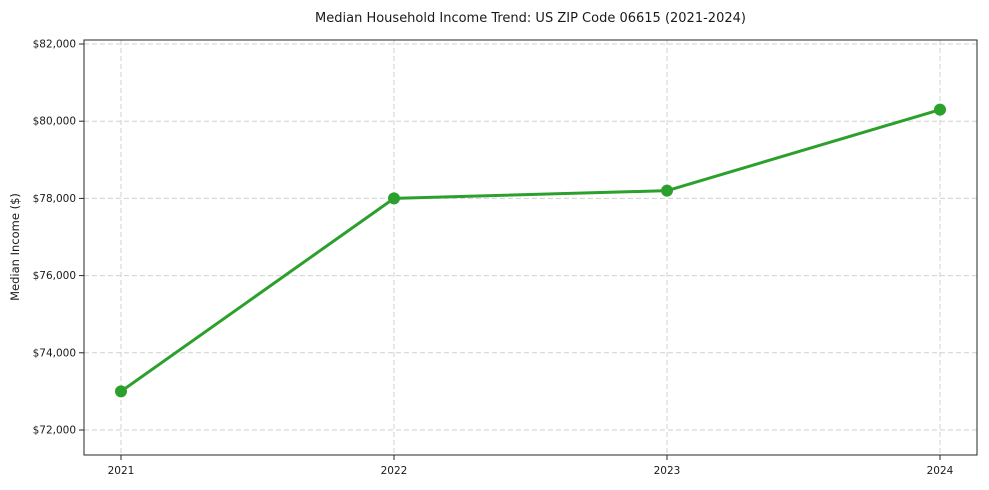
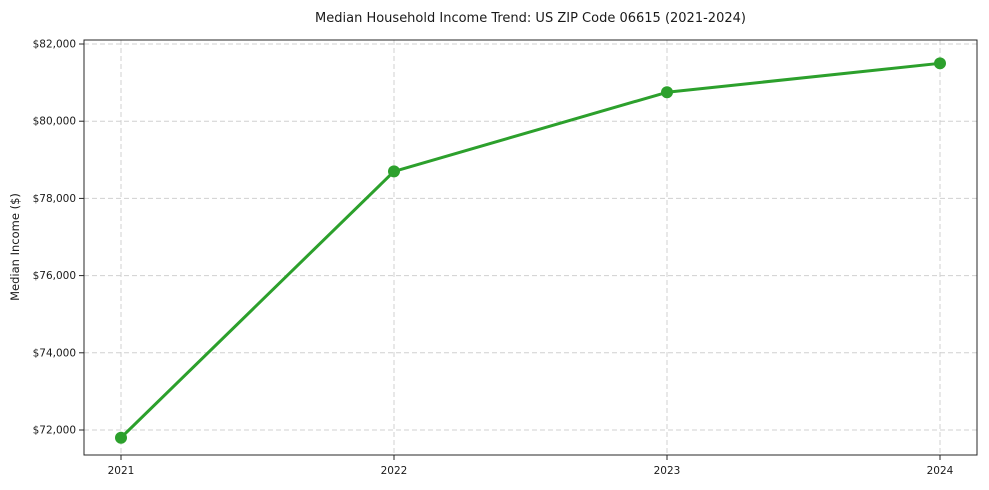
2021: $73000 -> $71800
2022: $78000 -> $78700
2023: $78200 -> $80800
2024: $80300 -> $81500
